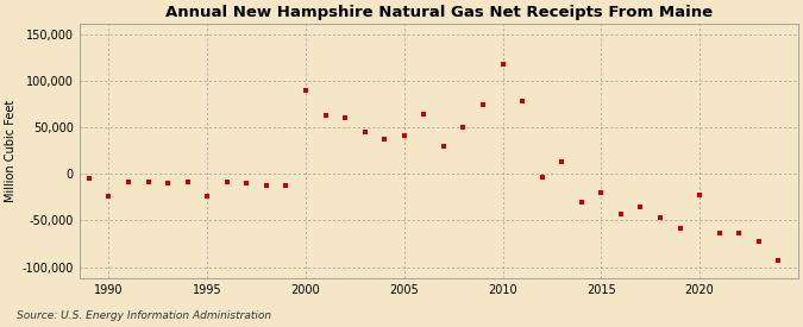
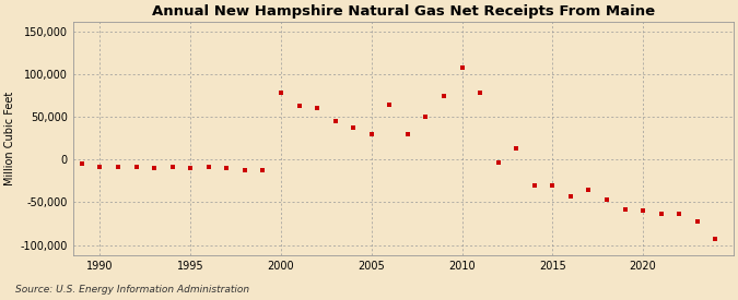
1990: -24,000 -> -8,000
1995: -24,000 -> -10,000
2000: 90,000 -> 78,000
2005: 42,000 -> 30,000
2010: 118,000 -> 108,000
2015: -20,000 -> -30,000
2020: -22,000 -> -60,000
